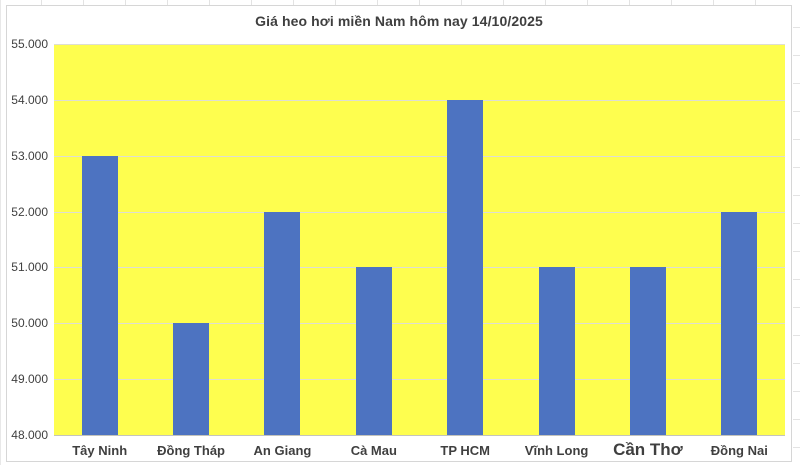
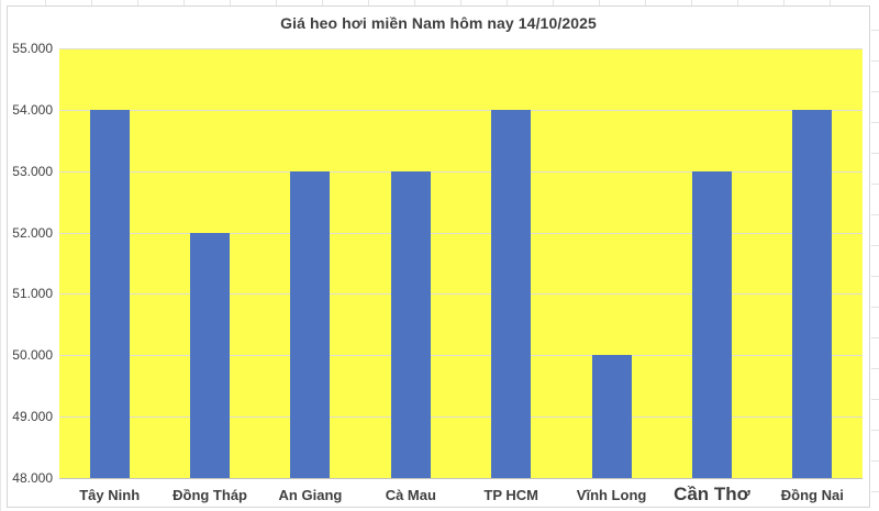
Tây Ninh: 53000 -> 54000
Đồng Tháp: 50000 -> 52000
An Giang: 52000 -> 53000
Cà Mau: 51000 -> 53000
Vĩnh Long: 51000 -> 50000
Cần Thơ: 51000 -> 53000
Đồng Nai: 52000 -> 54000
